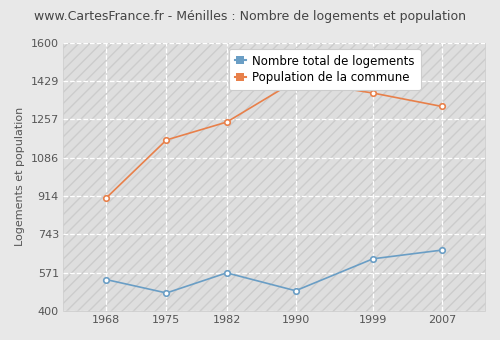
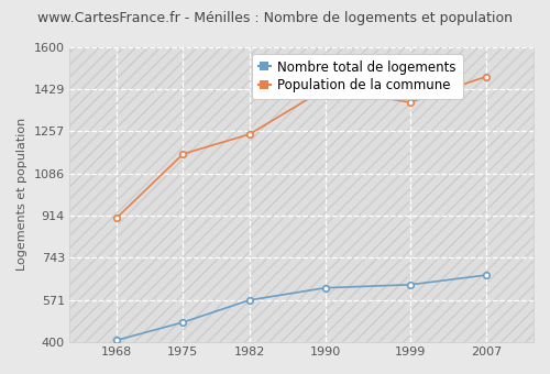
Nombre total de logements/1968: 540 -> 407
Nombre total de logements/1990: 490 -> 620
Population de la commune/2007: 1315 -> 1480
